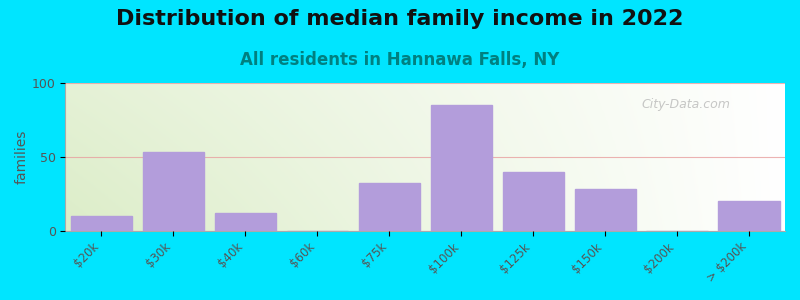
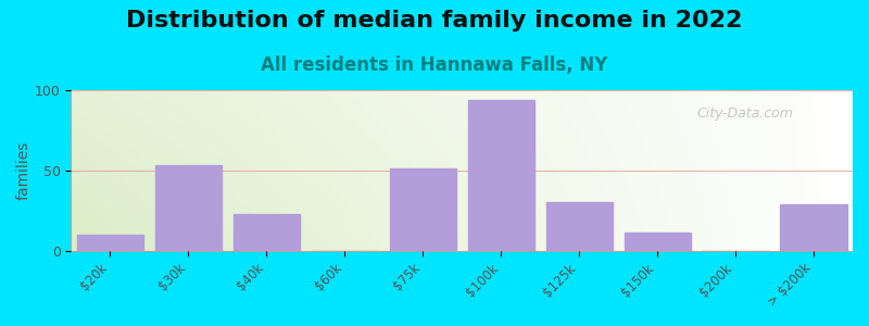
$40k: 12 -> 23
$75k: 32 -> 51
$100k: 85 -> 94
$125k: 40 -> 30
$150k: 28 -> 11
> $200k: 20 -> 29
